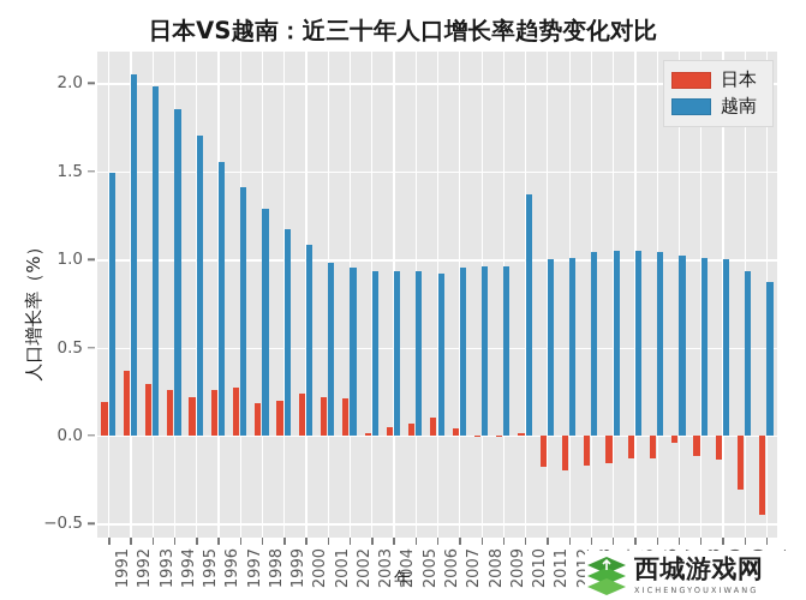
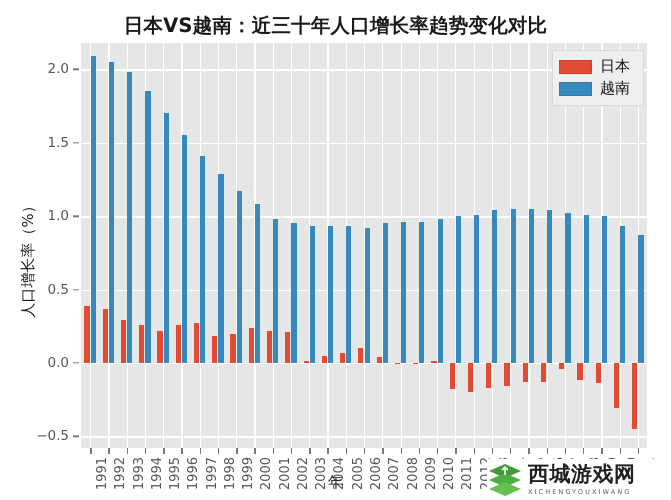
日本/1991: 0.19 -> 0.39
越南/1991: 1.49 -> 2.09
越南/2010: 1.37 -> 0.98
